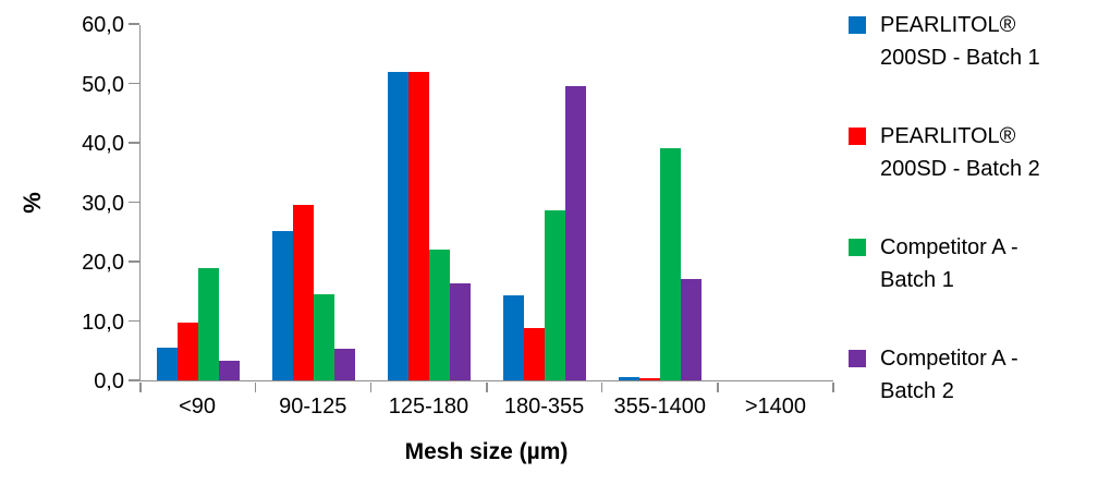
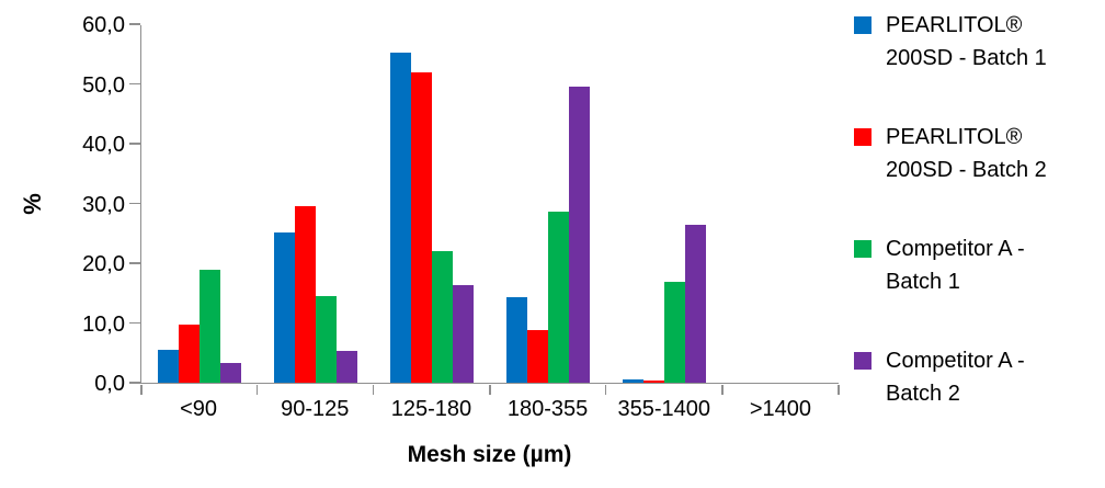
PEARLITOL® 200SD - Batch 1/125-180: 52 -> 55
Competitor A - Batch 1/355-1400: 39 -> 17
Competitor A - Batch 2/355-1400: 17 -> 26
